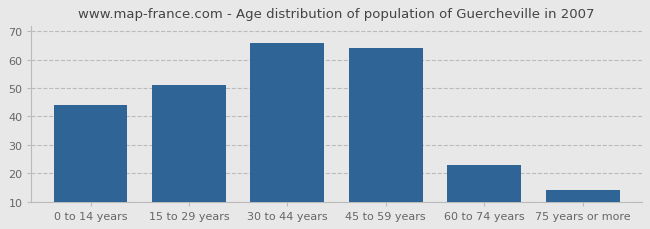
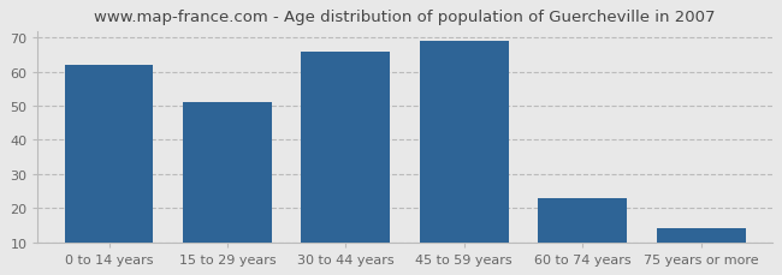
0 to 14 years: 44 -> 62
45 to 59 years: 64 -> 69
